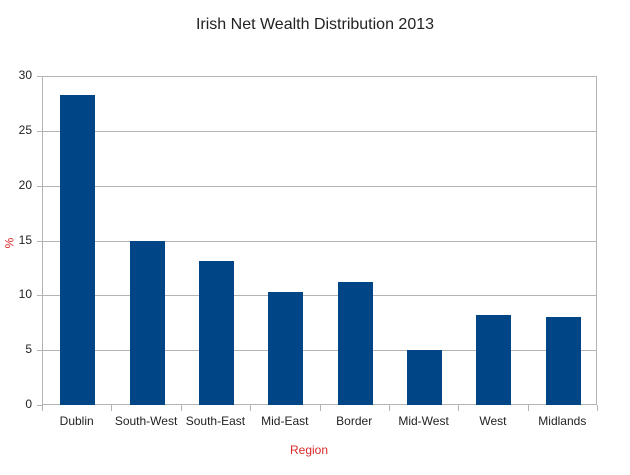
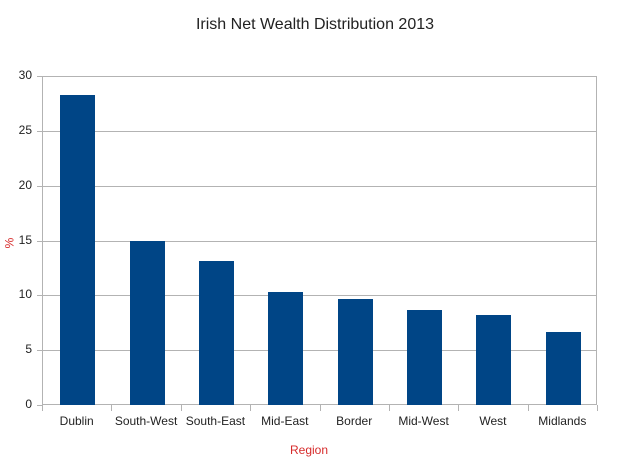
Border: 11.2 -> 9.7
Mid-West: 5.0 -> 8.7
Midlands: 8.0 -> 6.7
